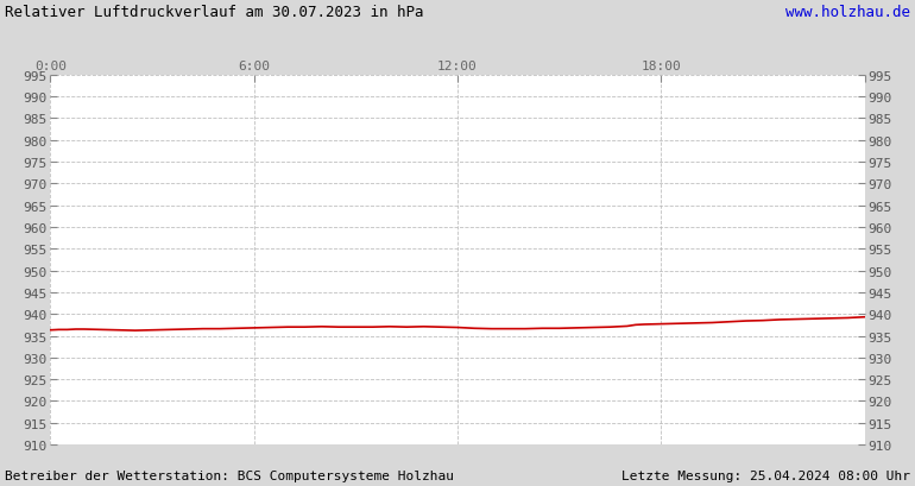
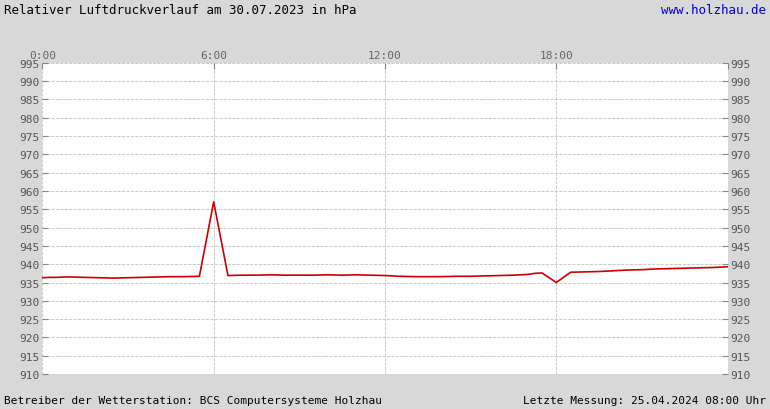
6:00: 936.8 -> 957.0
18:00: 937.7 -> 935.0
